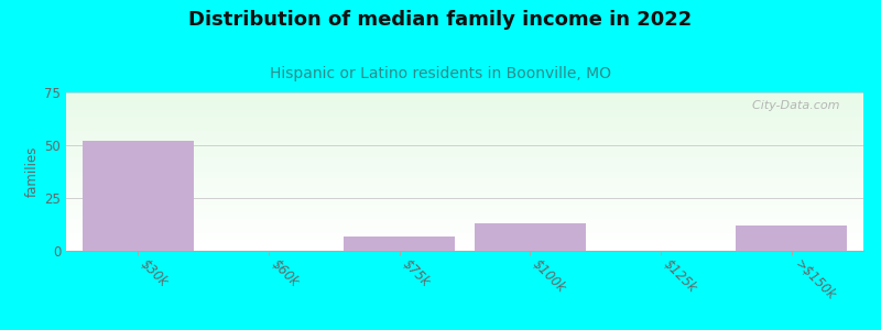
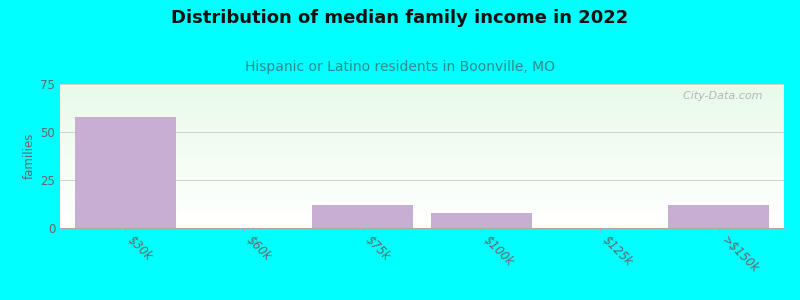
$30k: 52 -> 58
$75k: 7 -> 12
$100k: 13 -> 8
